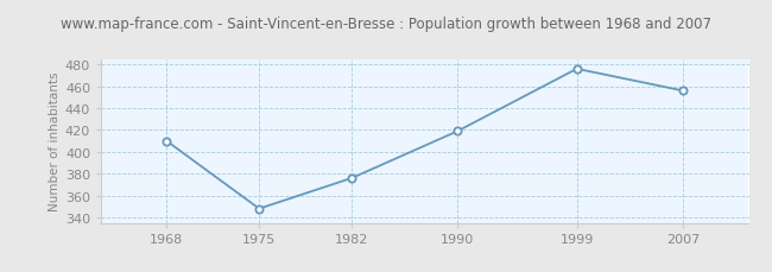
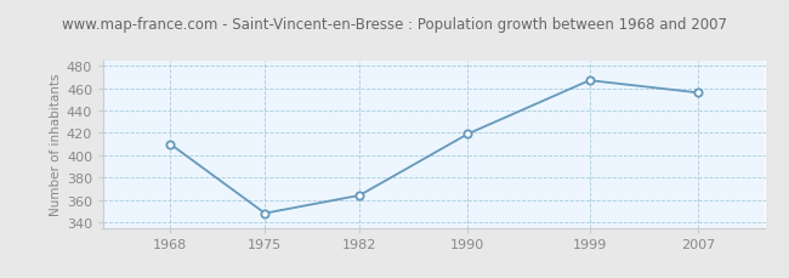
1982: 376 -> 364
1999: 476 -> 467
